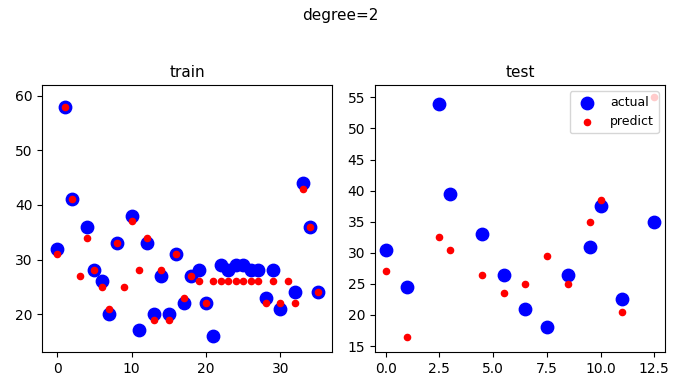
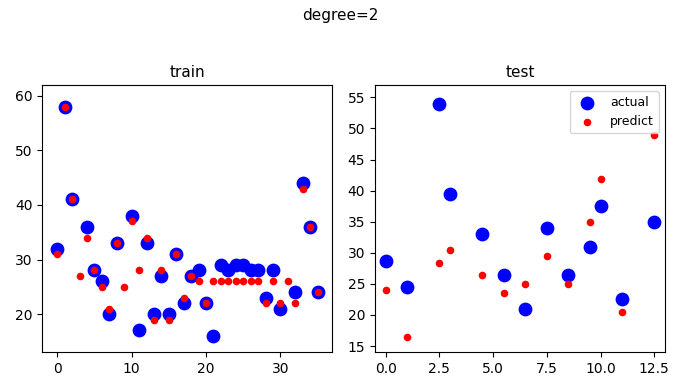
test/actual/0.0: 30.5 -> 28.6
test/predict/0.0: 27.0 -> 24.0
test/predict/2.5: 32.5 -> 28.4
test/actual/7.5: 18.0 -> 34.0
test/predict/10.0: 38.5 -> 41.8
test/predict/12.5: 55.0 -> 49.0
